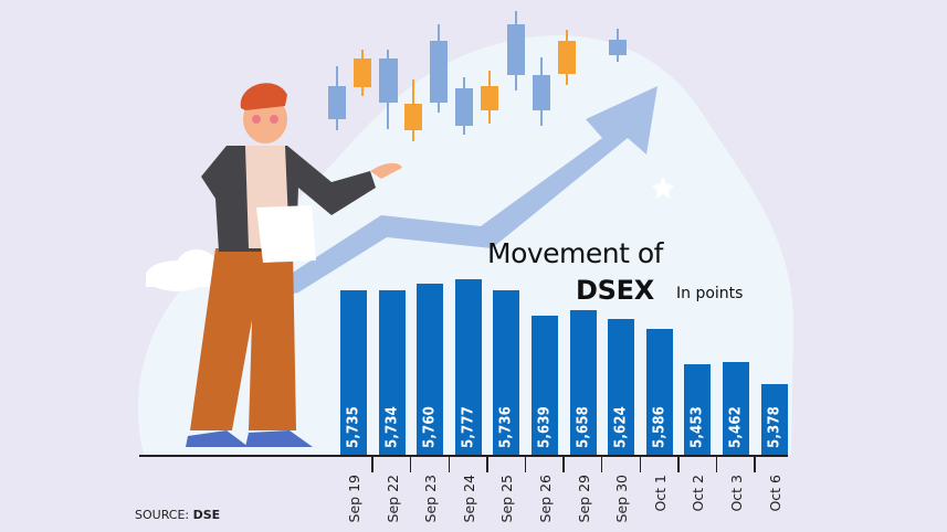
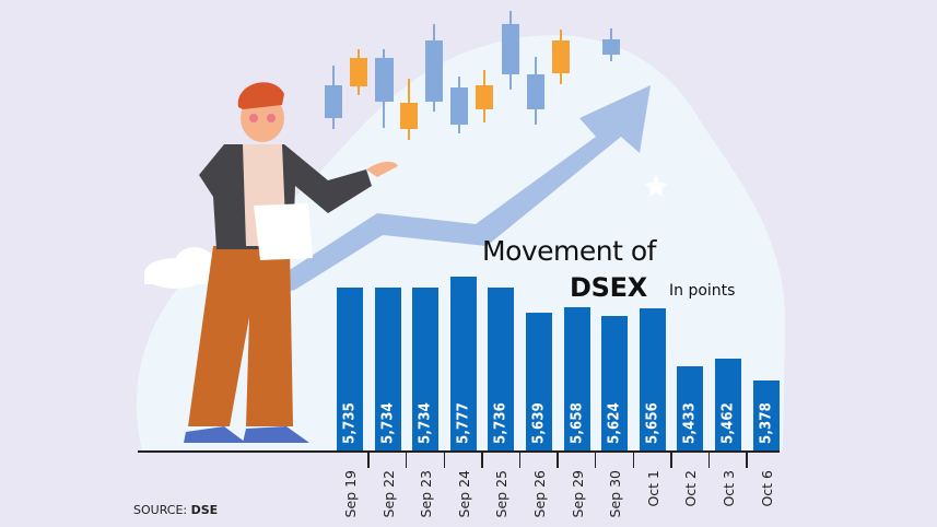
Sep 23: 5,760 -> 5,734
Oct 1: 5,586 -> 5,656
Oct 2: 5,453 -> 5,433
